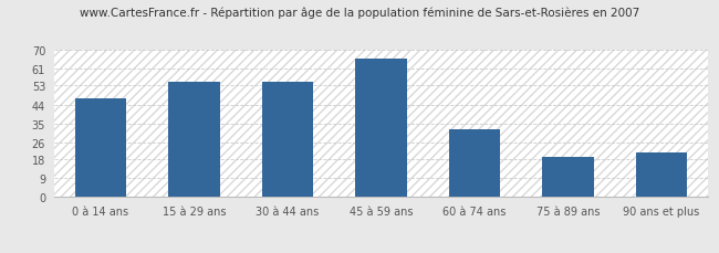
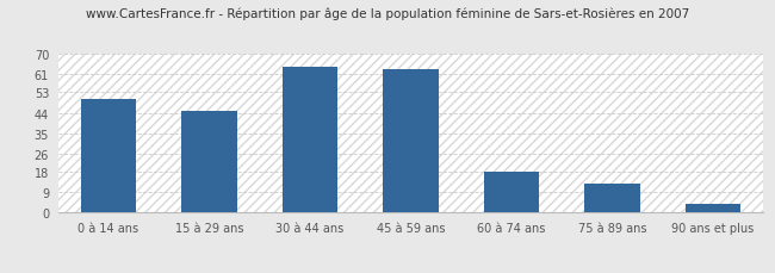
0 à 14 ans: 47 -> 50
15 à 29 ans: 55 -> 45
30 à 44 ans: 55 -> 64
45 à 59 ans: 66 -> 63
60 à 74 ans: 32 -> 18
75 à 89 ans: 19 -> 13
90 ans et plus: 21 -> 4
